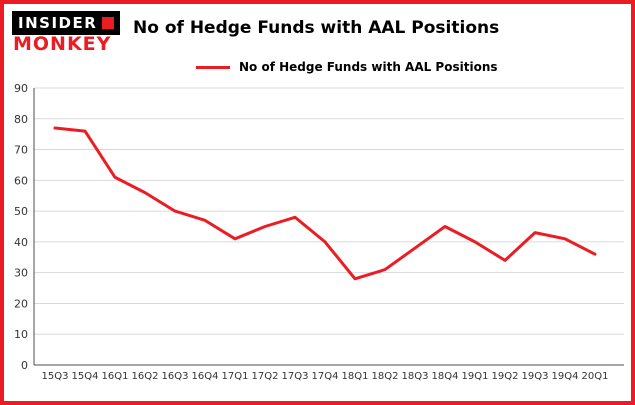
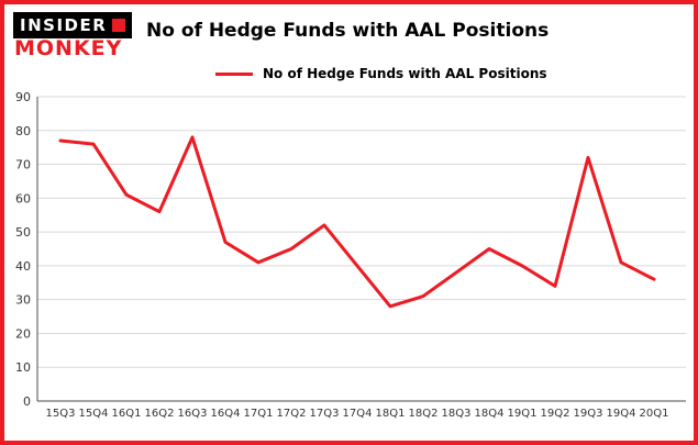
16Q3: 50 -> 78
17Q3: 48 -> 52
19Q3: 43 -> 72
